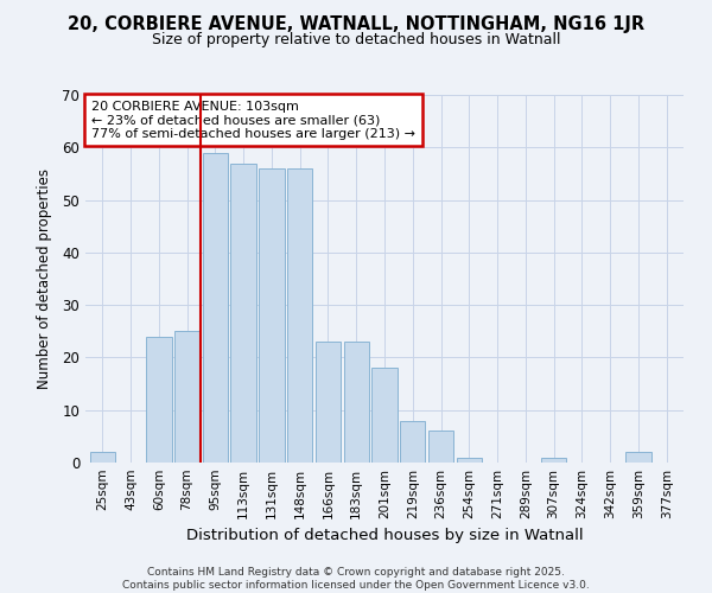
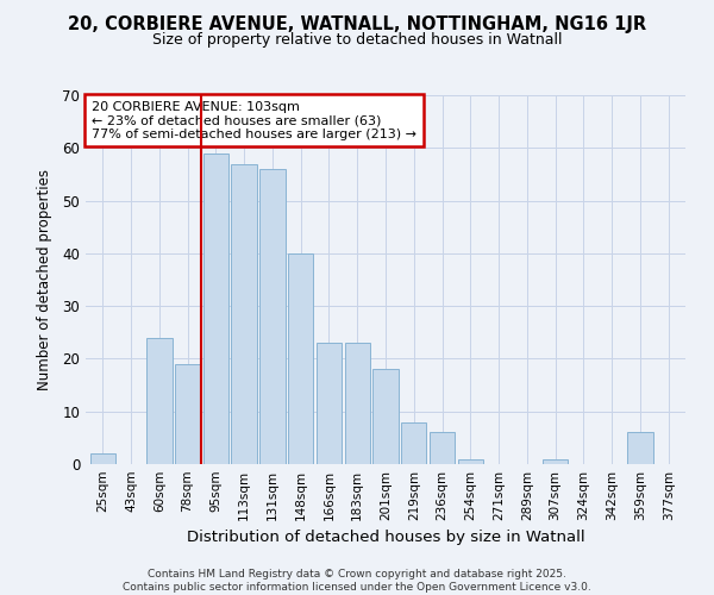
78sqm: 25 -> 19
148sqm: 56 -> 40
359sqm: 2 -> 6
